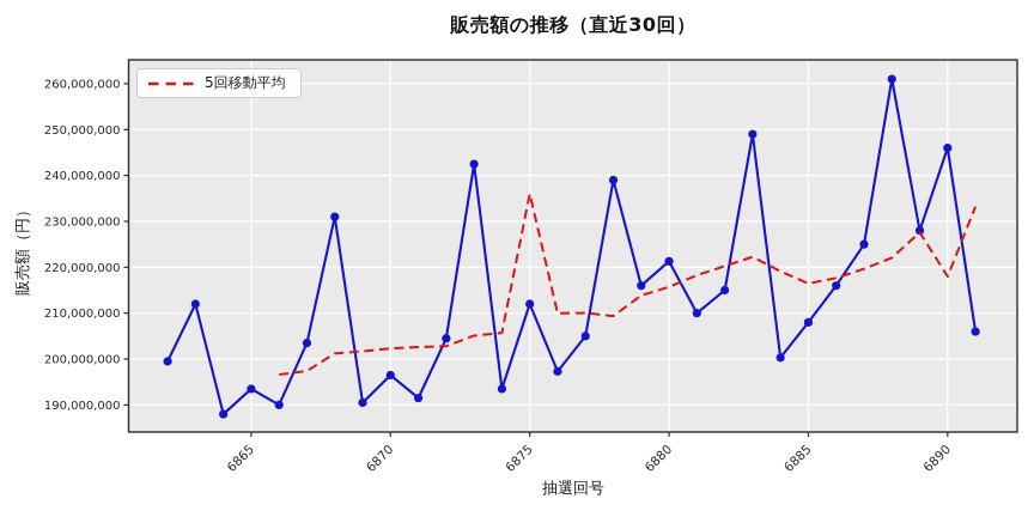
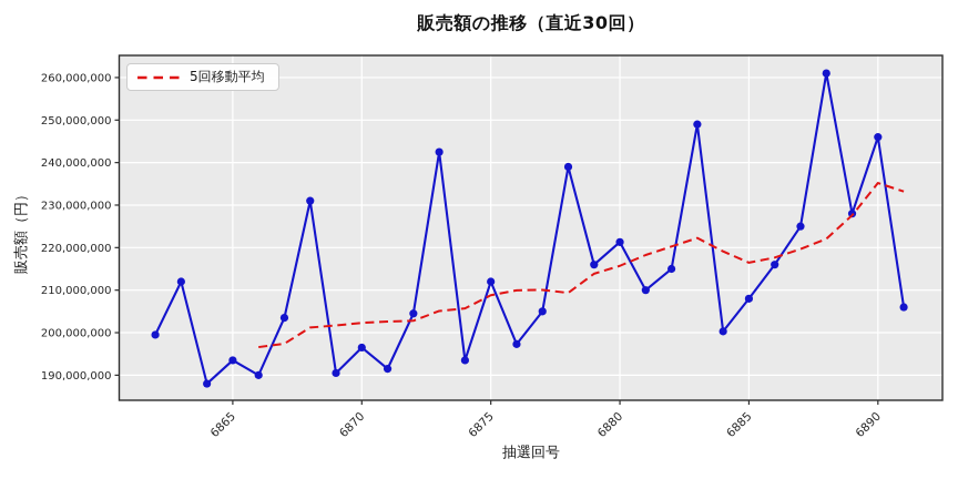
5回移動平均/6875: 236000000 -> 209000000
5回移動平均/6890: 218000000 -> 235000000
